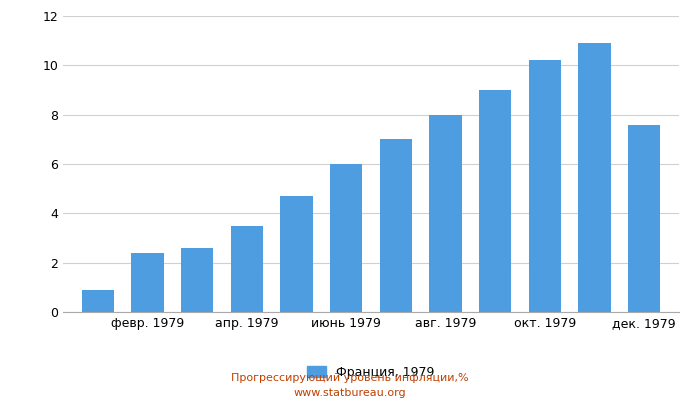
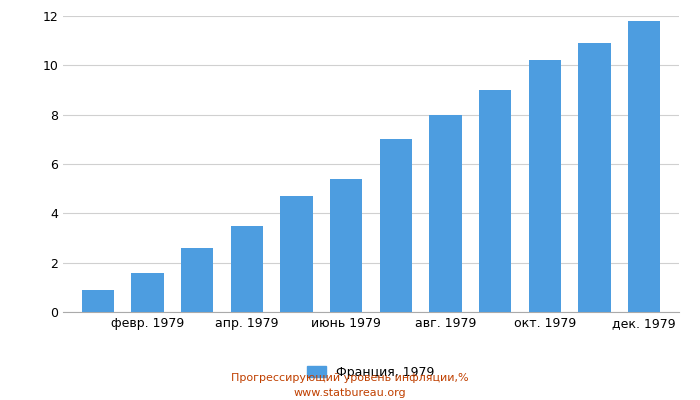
февр. 1979: 2.4 -> 1.6
июнь 1979: 6.0 -> 5.4
дек. 1979: 7.6 -> 11.8
